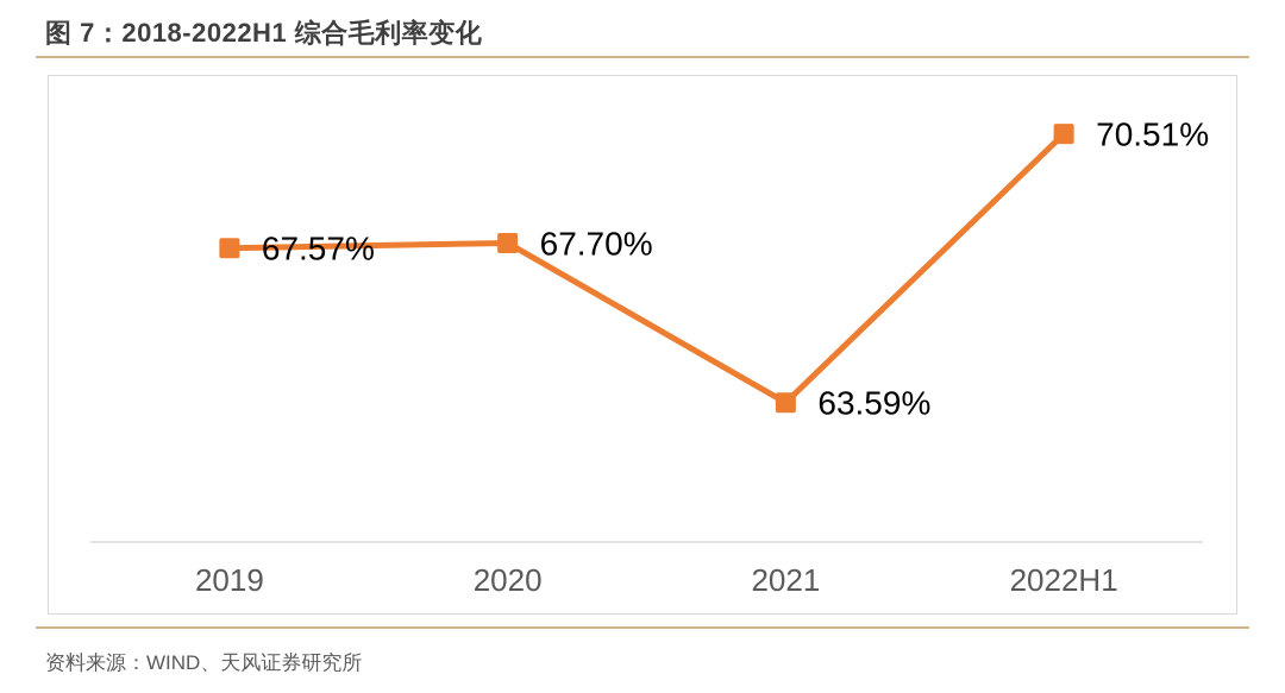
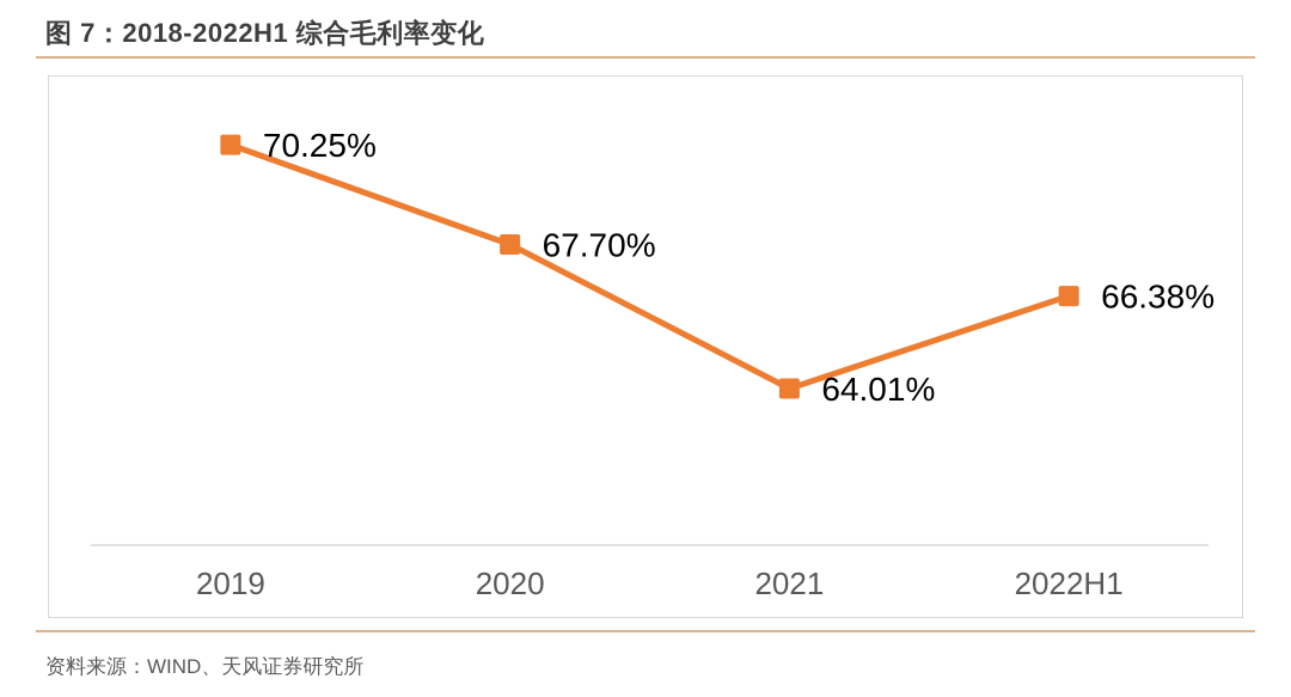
2019: 67.57% -> 70.25%
2021: 63.59% -> 64.01%
2022H1: 70.51% -> 66.38%
